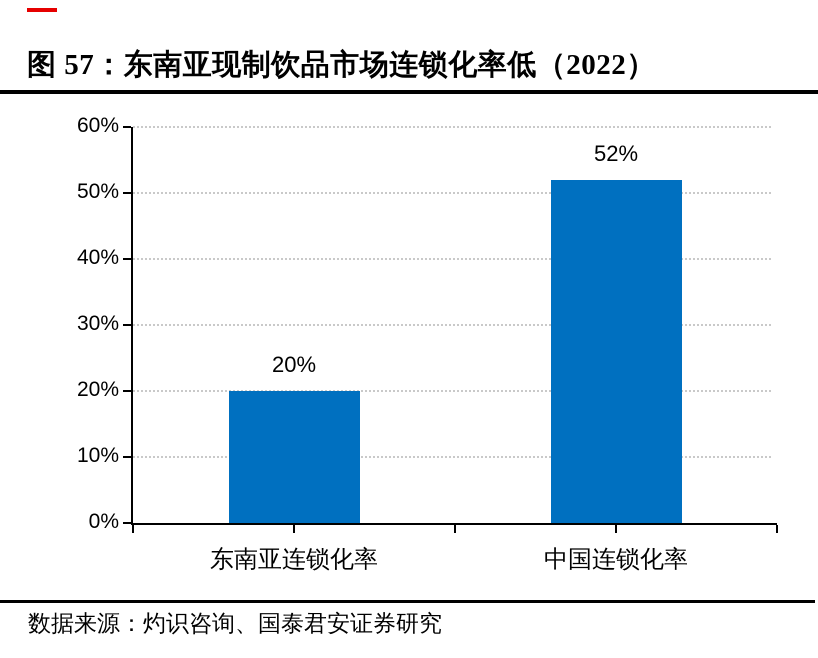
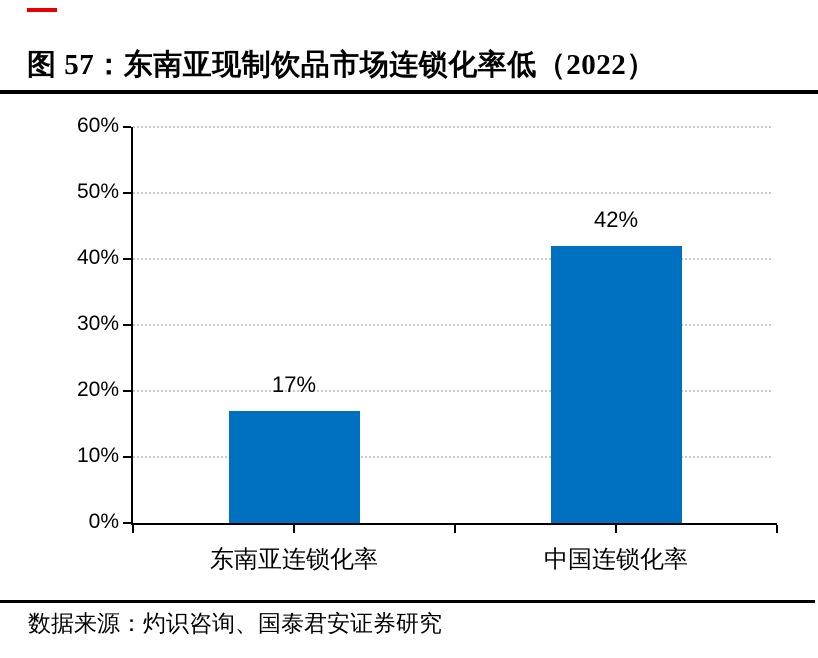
东南亚连锁化率: 20% -> 17%
中国连锁化率: 52% -> 42%
